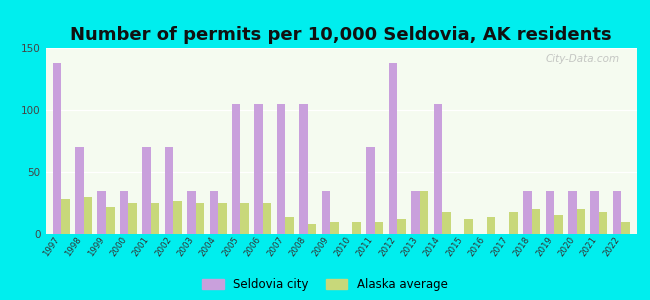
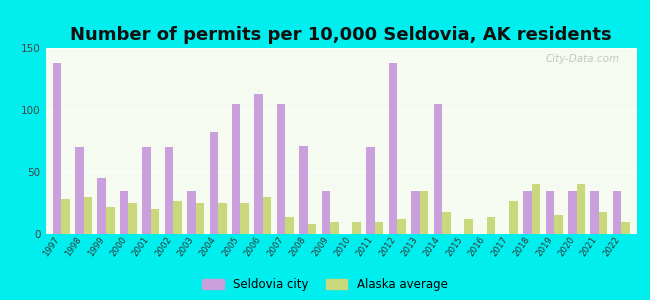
Seldovia city/1999: 35 -> 45
Alaska average/2001: 25 -> 20
Seldovia city/2004: 35 -> 82
Seldovia city/2006: 105 -> 113
Alaska average/2006: 25 -> 30
Seldovia city/2008: 105 -> 71
Alaska average/2017: 18 -> 27
Alaska average/2018: 20 -> 40
Alaska average/2020: 20 -> 40
